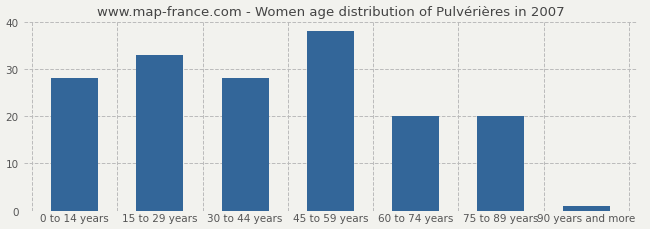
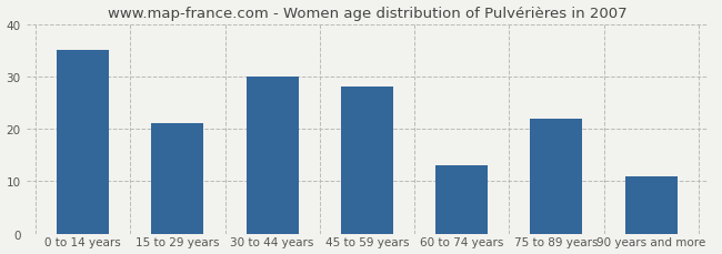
0 to 14 years: 28 -> 35
15 to 29 years: 33 -> 21
30 to 44 years: 28 -> 30
45 to 59 years: 38 -> 28
60 to 74 years: 20 -> 13
75 to 89 years: 20 -> 22
90 years and more: 1 -> 11
